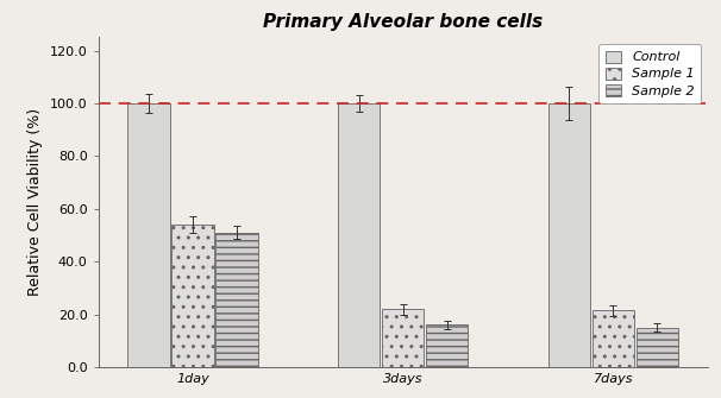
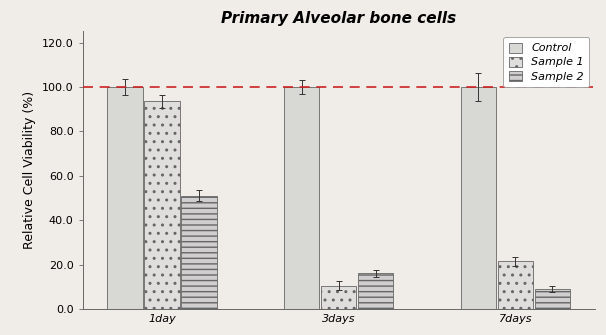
Sample 1/1day: 54.0 -> 93.5
Sample 1/3days: 22.0 -> 10.5
Sample 2/7days: 15 -> 9
